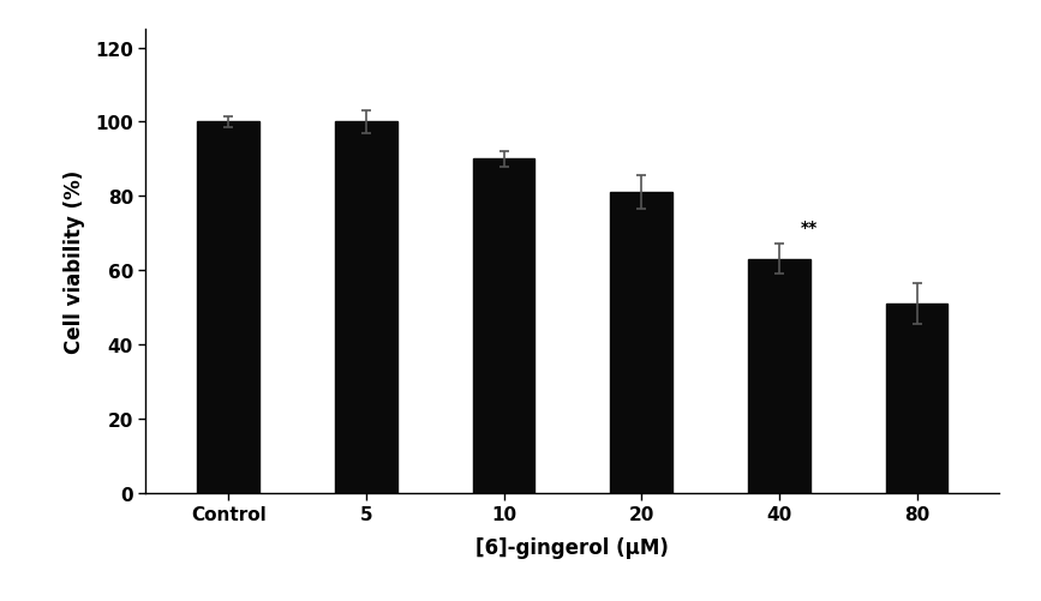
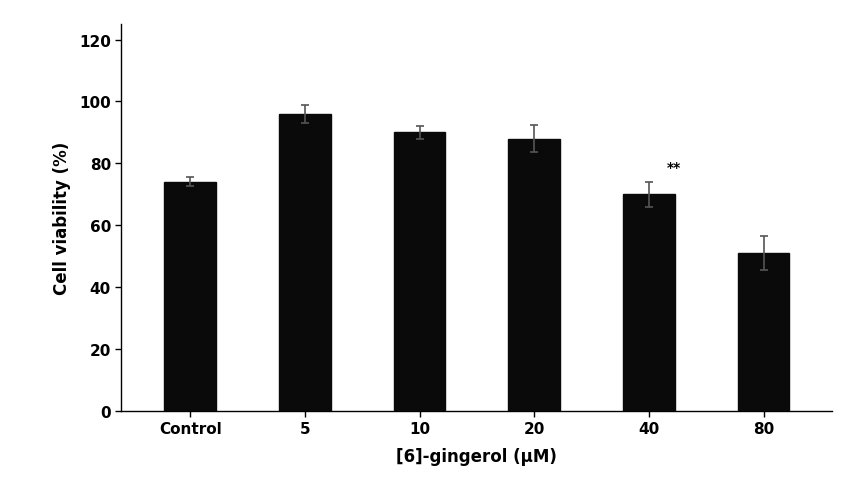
Control: 100 -> 74
5: 100 -> 96
20: 81 -> 88
40: 63 -> 70
